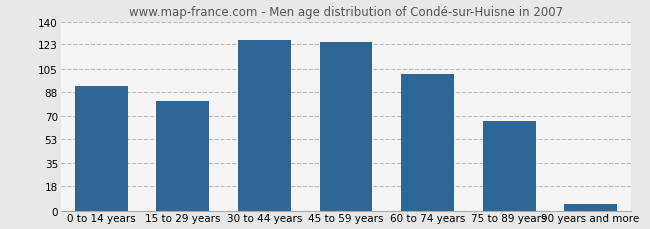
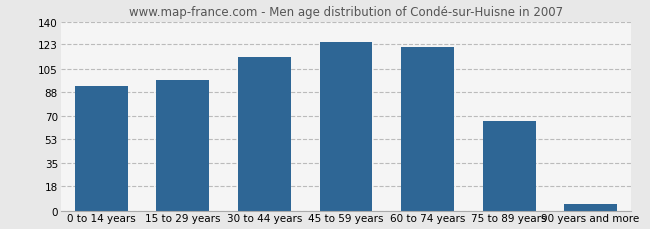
15 to 29 years: 81 -> 97
30 to 44 years: 126 -> 114
60 to 74 years: 101 -> 121
